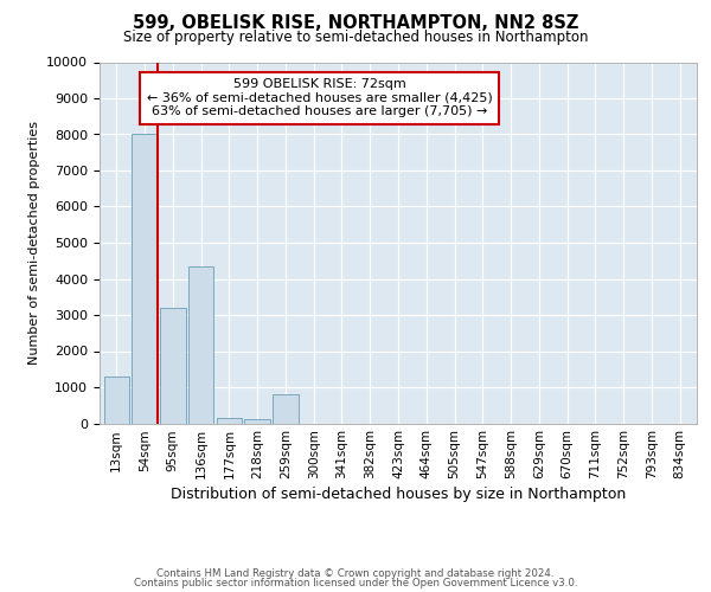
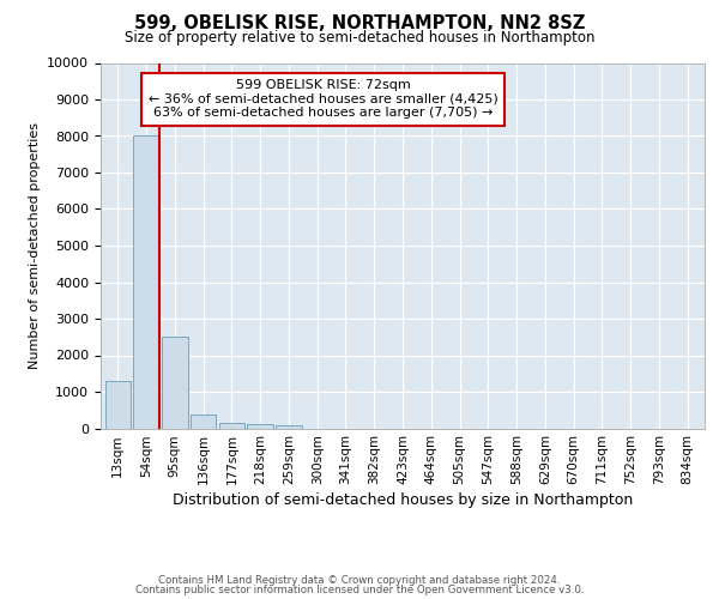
95sqm: 3200 -> 2500
136sqm: 4350 -> 390
259sqm: 800 -> 70
